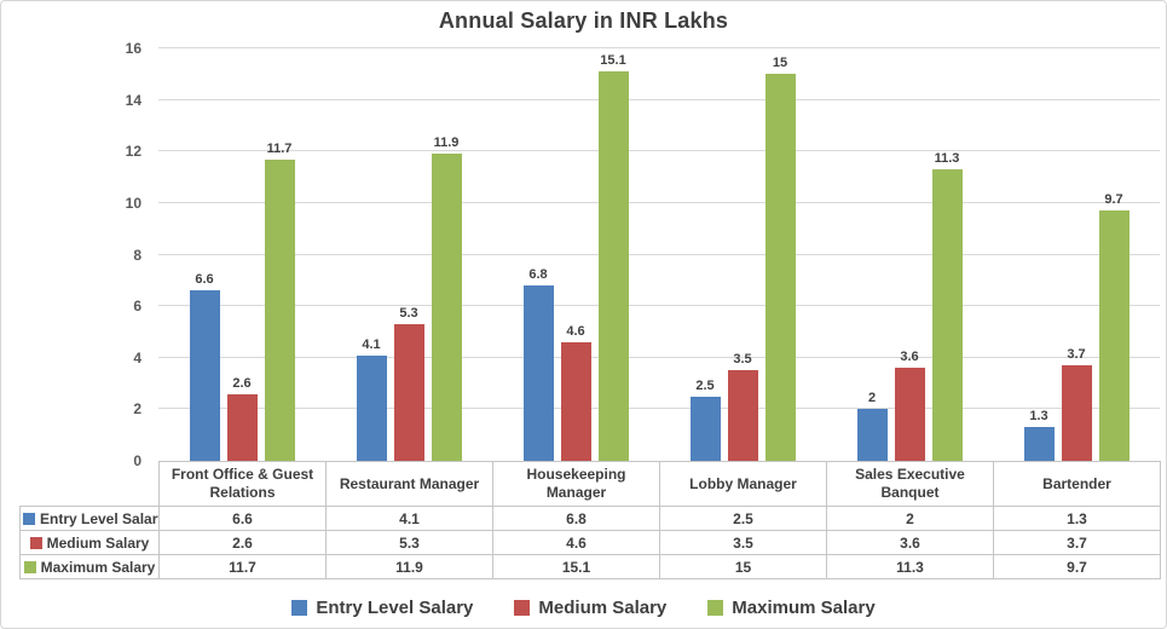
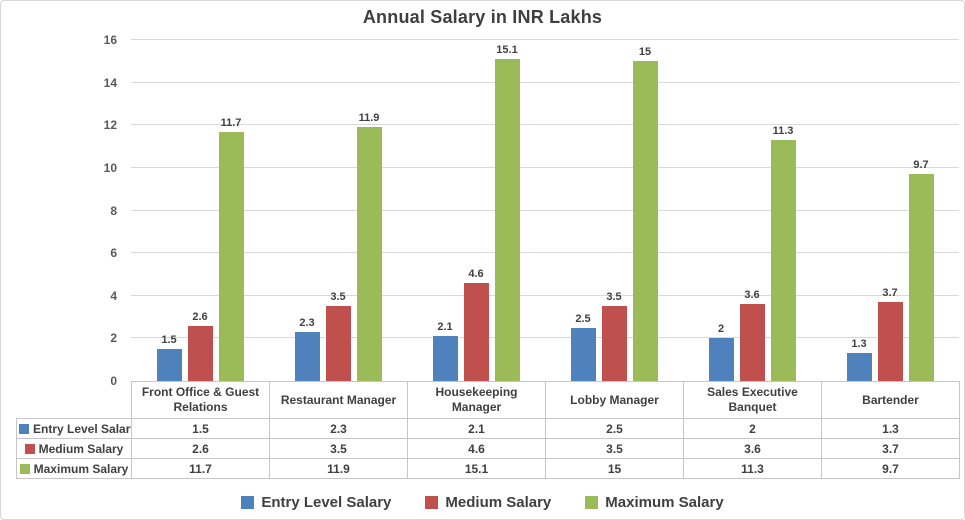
Entry Level Salary/Front Office & Guest Relations: 6.6 -> 1.5
Entry Level Salary/Restaurant Manager: 4.1 -> 2.3
Medium Salary/Restaurant Manager: 5.3 -> 3.5
Entry Level Salary/Housekeeping Manager: 6.8 -> 2.1
